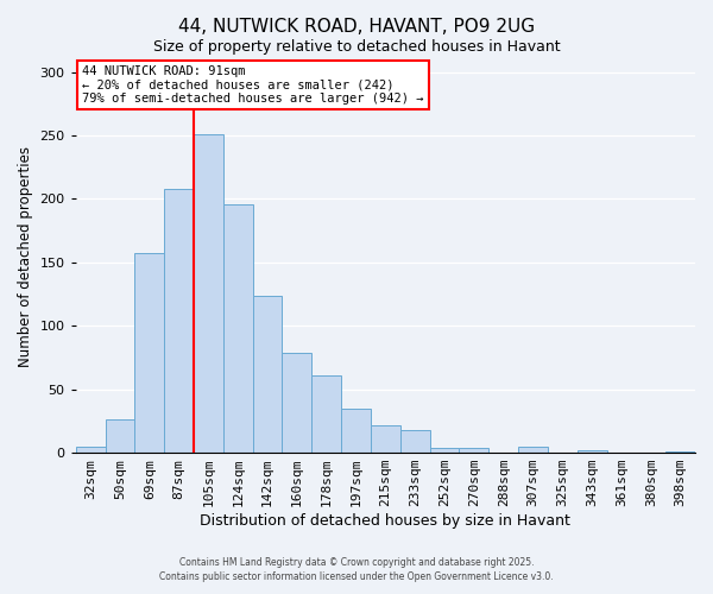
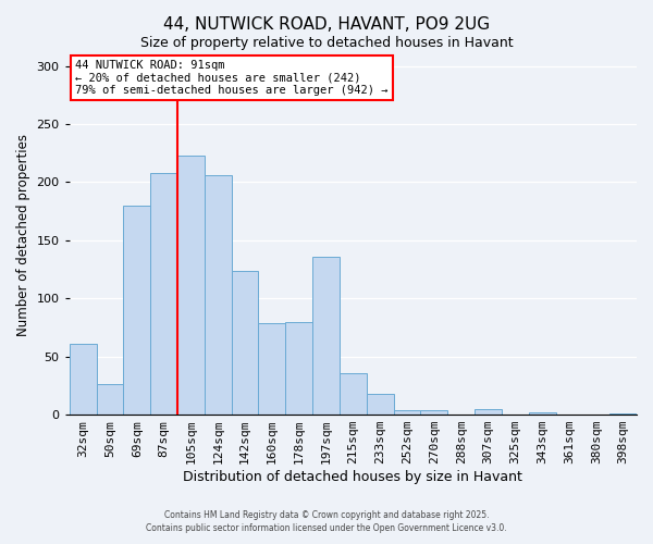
32sqm: 5 -> 61
69sqm: 157 -> 180
105sqm: 251 -> 223
124sqm: 196 -> 206
178sqm: 61 -> 80
197sqm: 35 -> 136
215sqm: 22 -> 36
